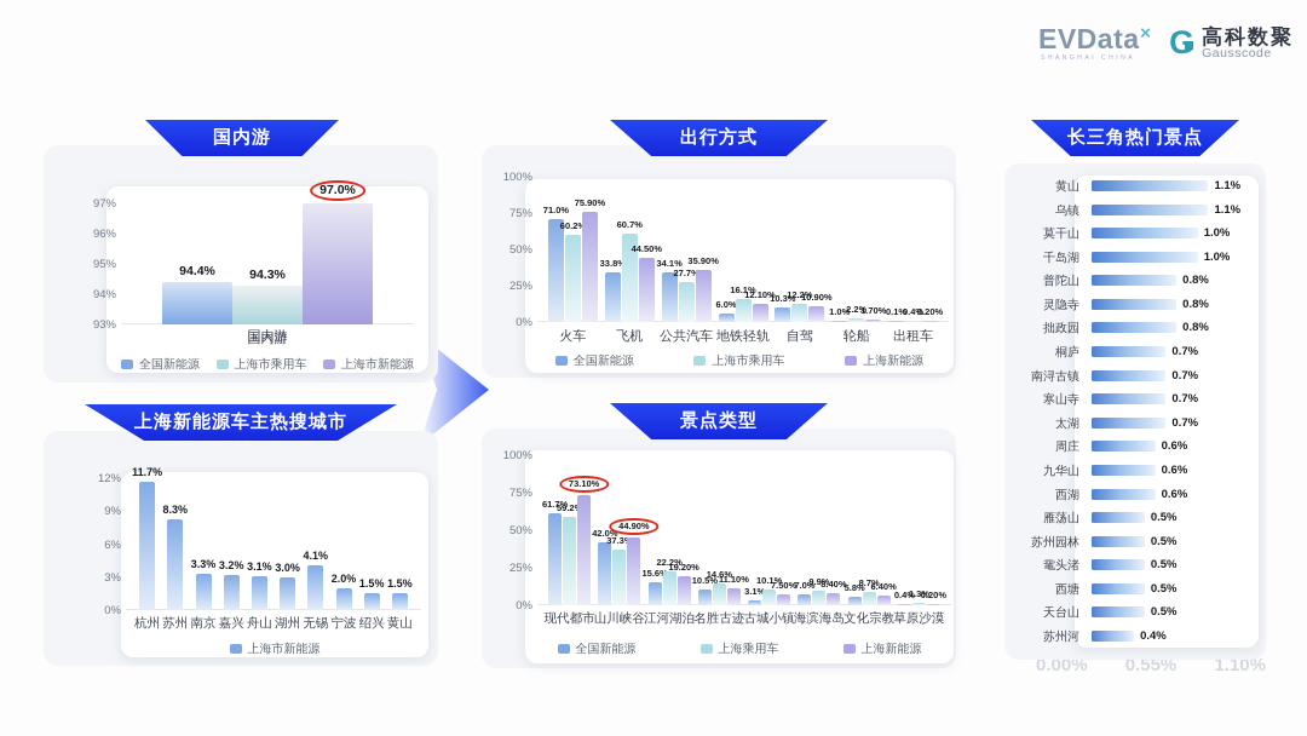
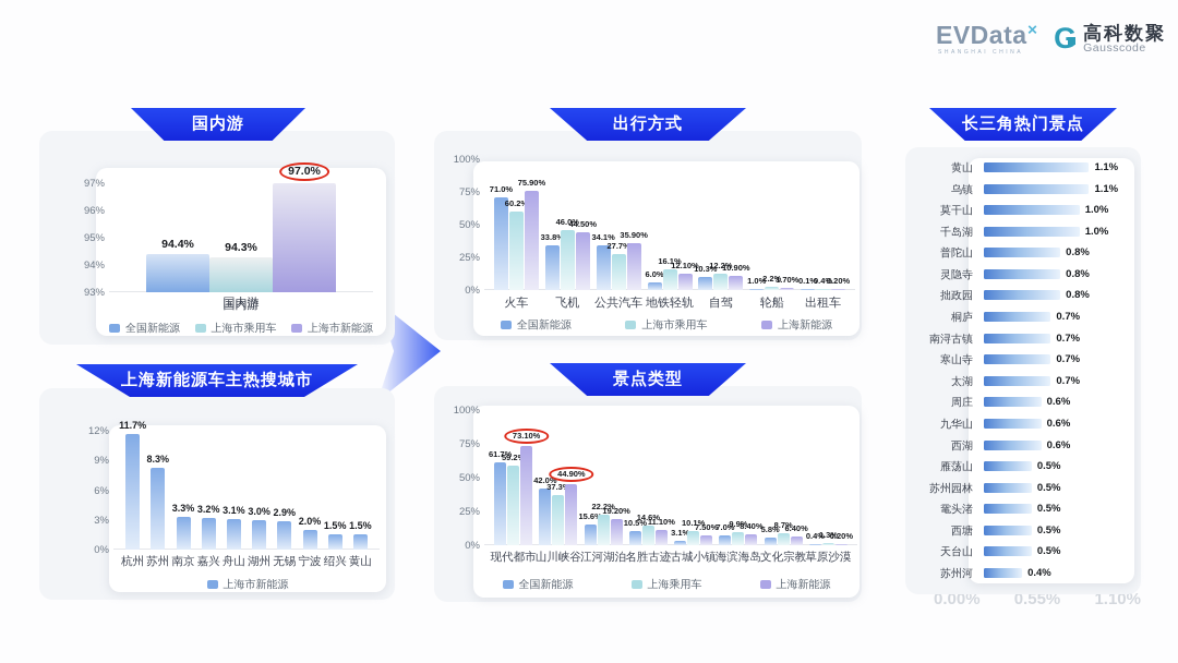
上海新能源车主热搜城市/无锡: 4.1% -> 2.9%
出行方式/上海市乘用车/飞机: 60.7% -> 46.0%
